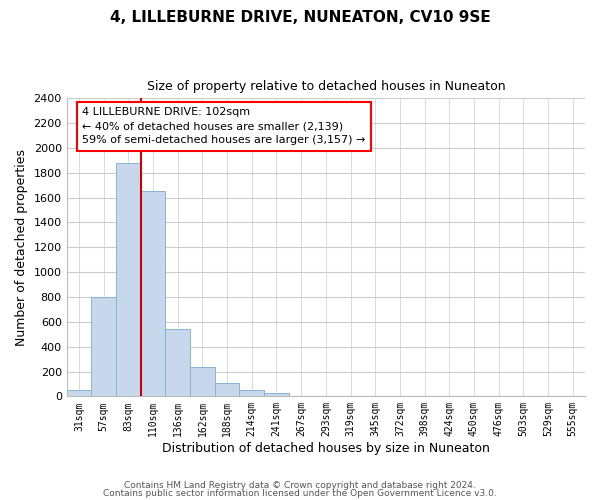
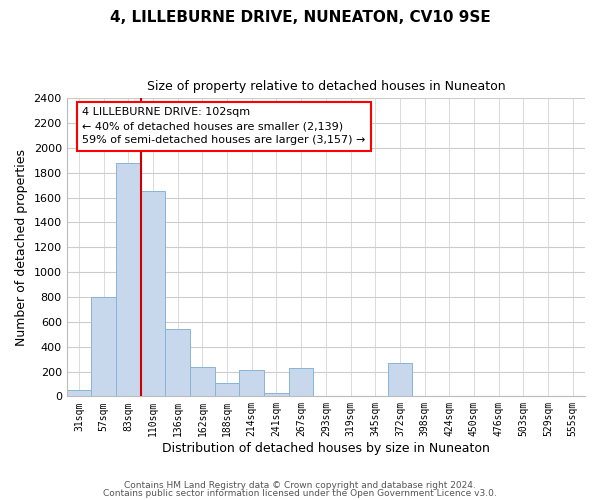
214sqm: 60 -> 210
267sqm: 0 -> 230
372sqm: 0 -> 270
